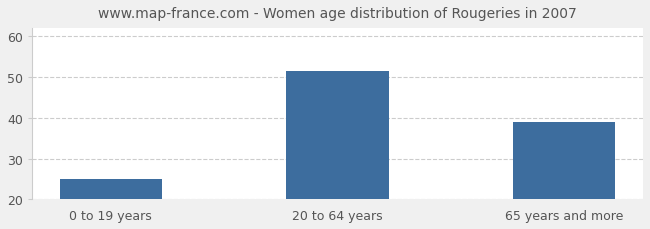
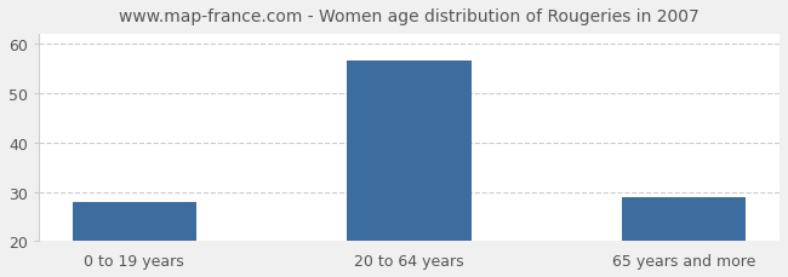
0 to 19 years: 25.0 -> 28.0
20 to 64 years: 51.5 -> 56.5
65 years and more: 39.0 -> 29.0
